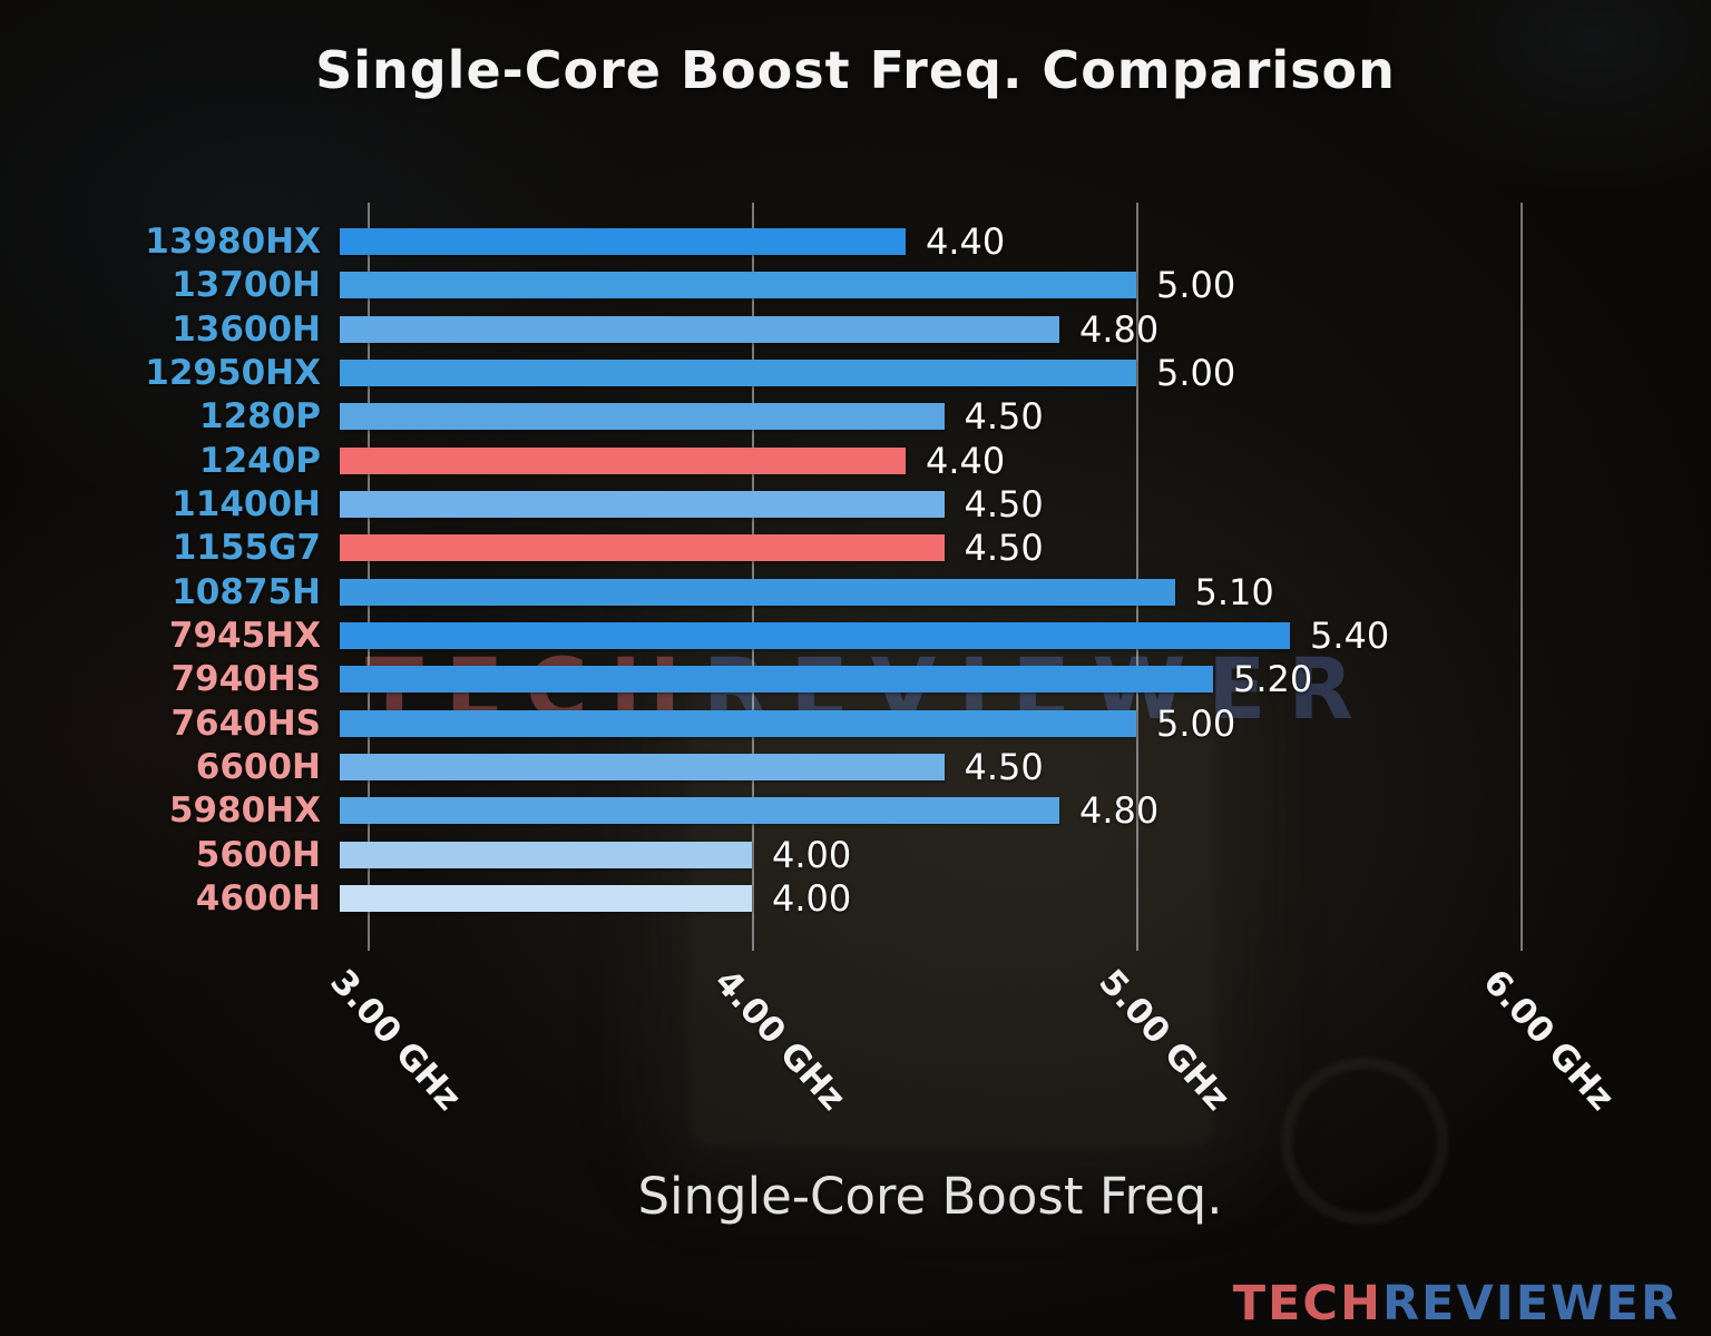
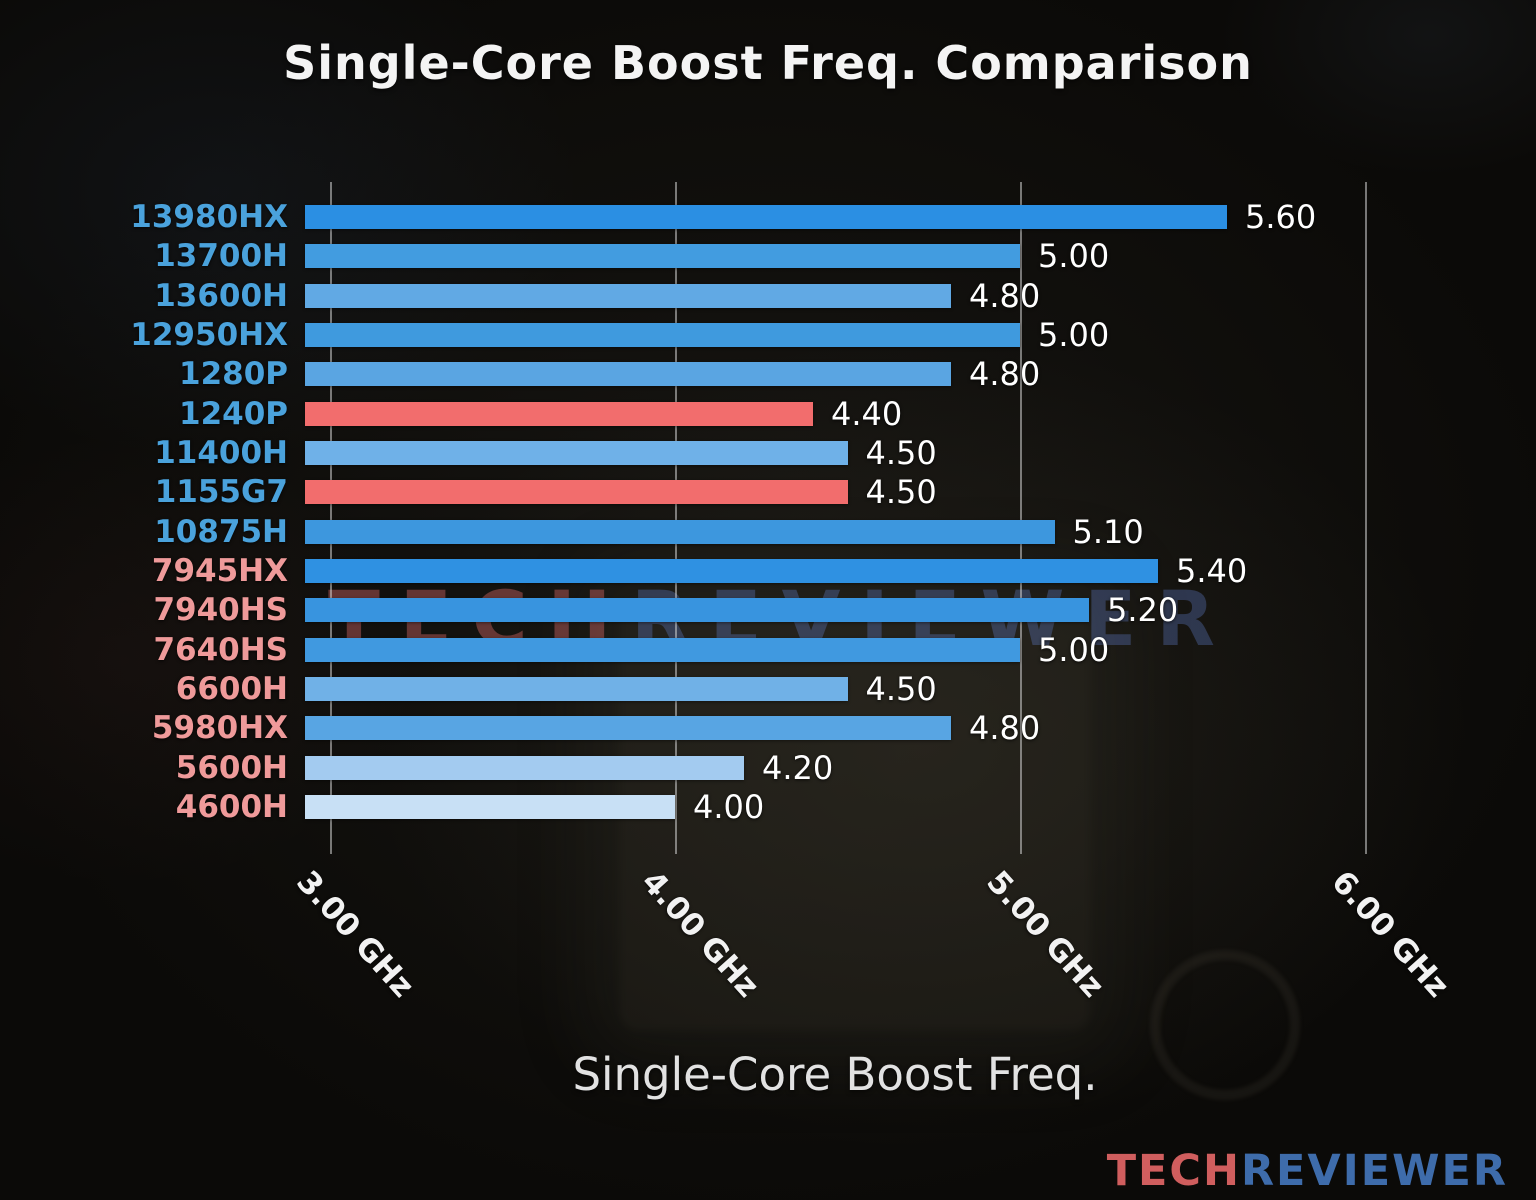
13980HX: 4.40 -> 5.60
1280P: 4.50 -> 4.80
5600H: 4.00 -> 4.20
